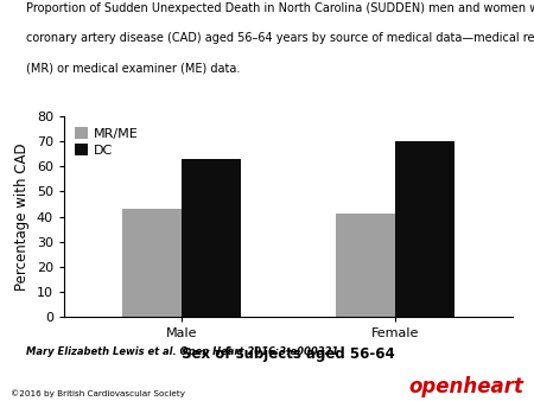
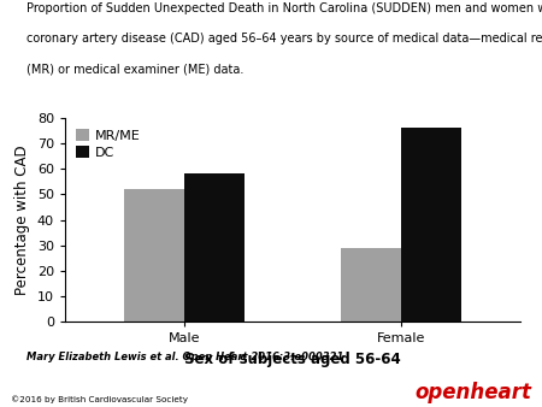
MR/ME/Male: 43 -> 52
DC/Male: 63 -> 58
MR/ME/Female: 41 -> 29
DC/Female: 70 -> 76
